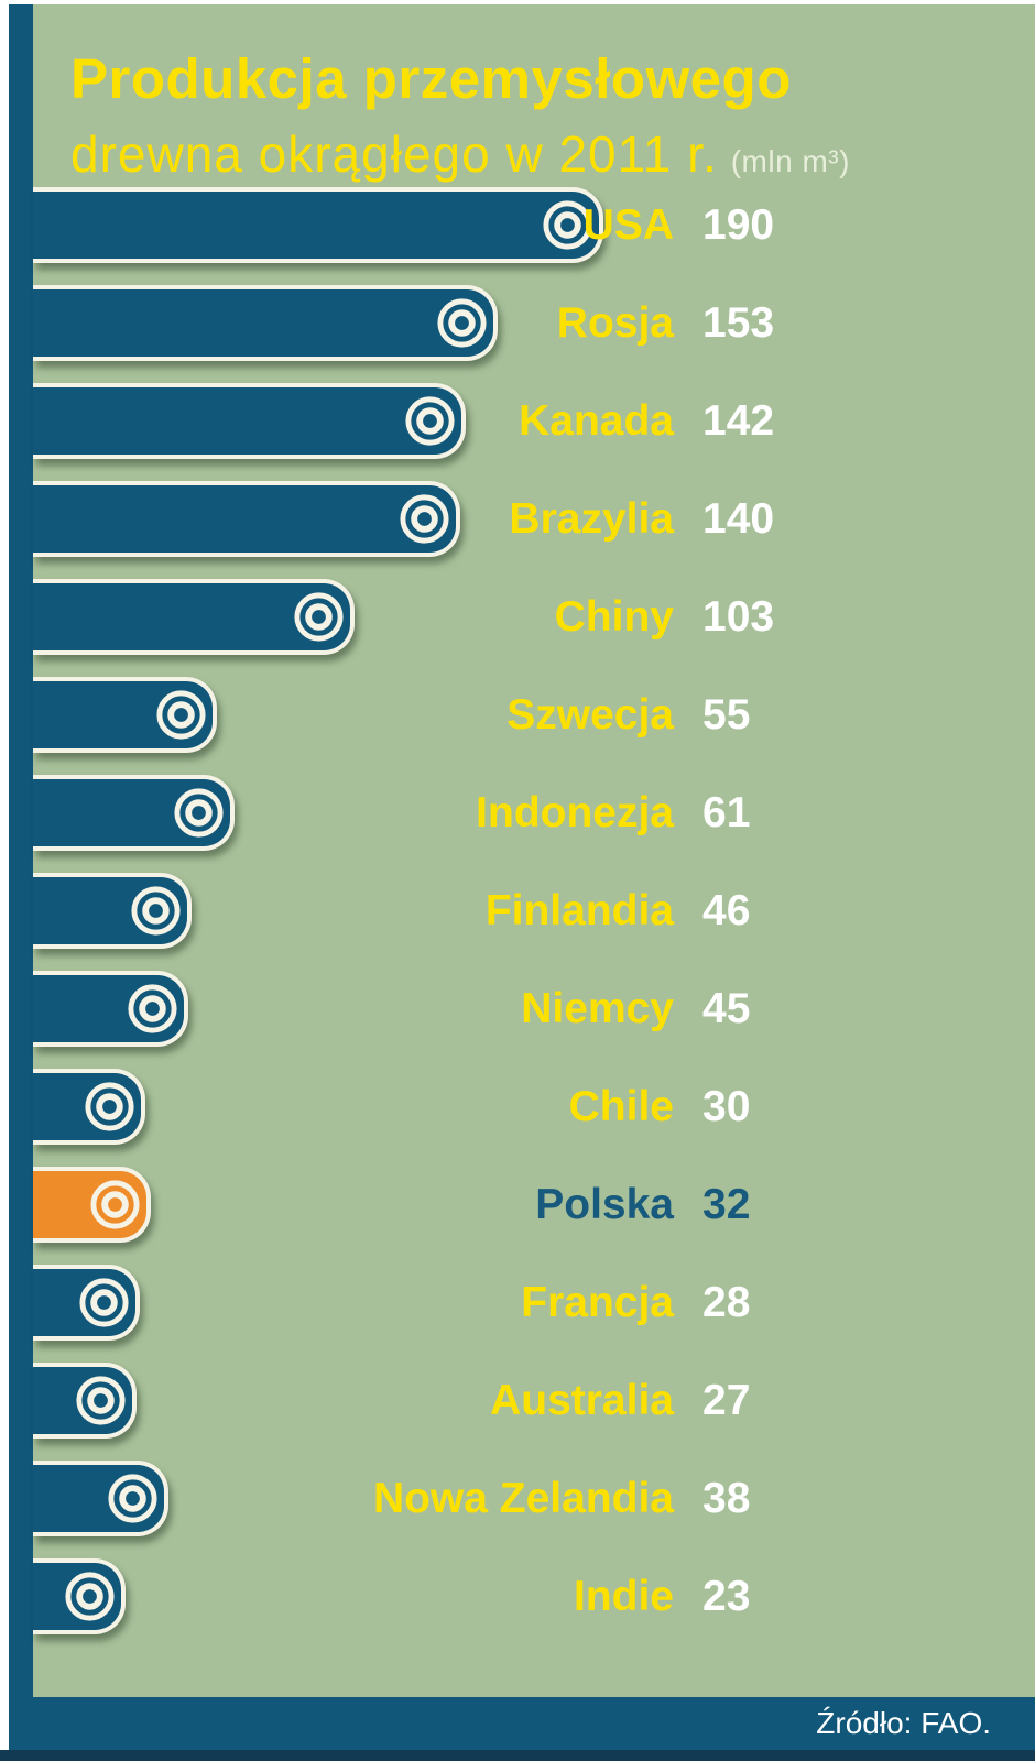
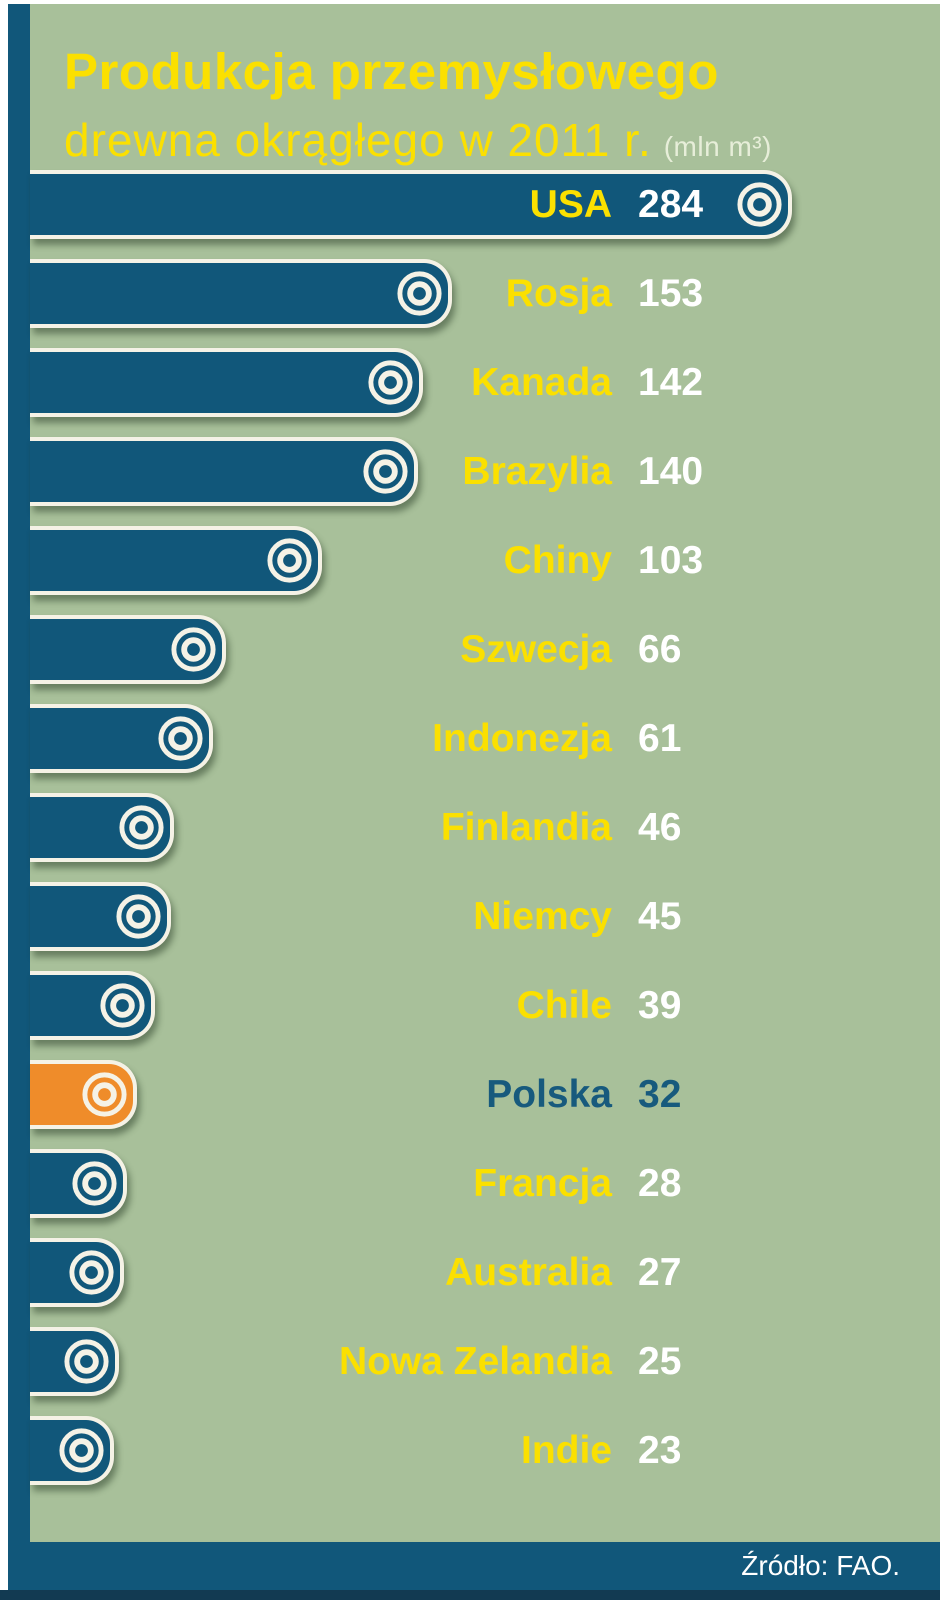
USA: 190 -> 284
Szwecja: 55 -> 66
Chile: 30 -> 39
Nowa Zelandia: 38 -> 25
